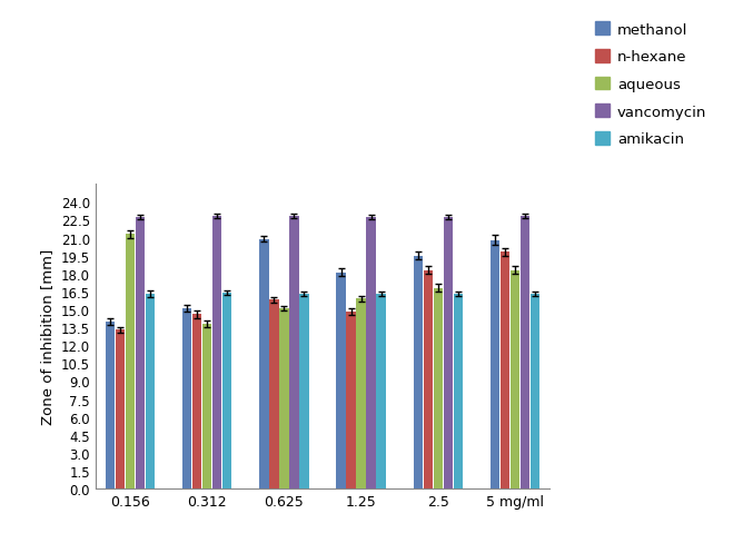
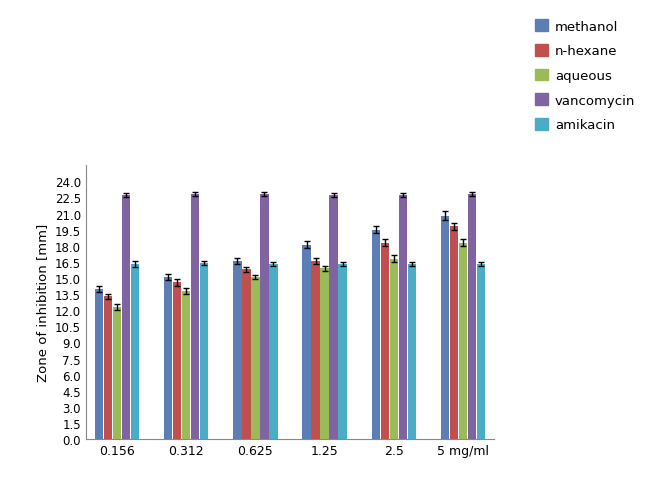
aqueous/0.156: 21.3 -> 12.3
methanol/0.625: 20.9 -> 16.6
n-hexane/1.25: 14.8 -> 16.6
